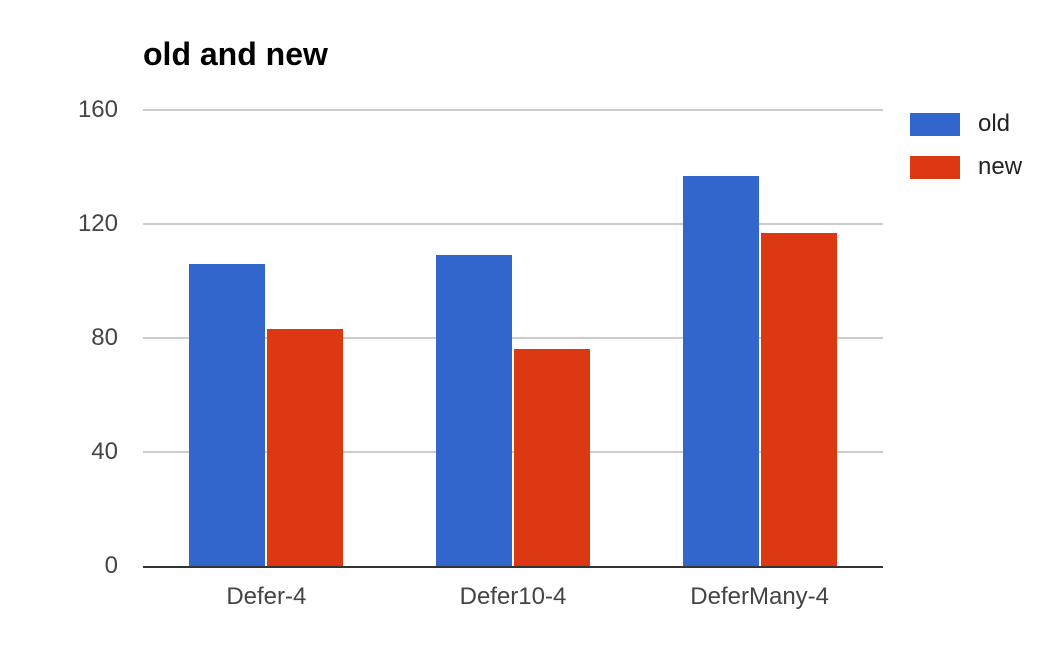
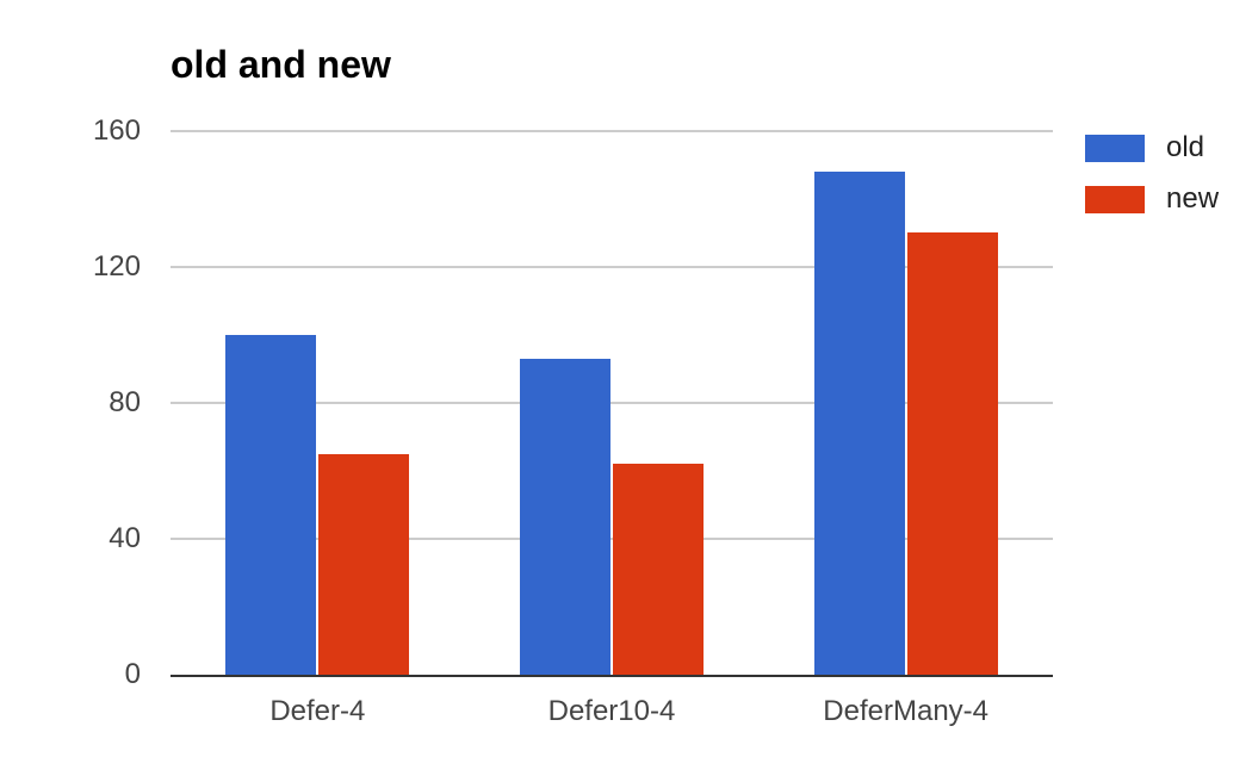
old/Defer-4: 106 -> 100
new/Defer-4: 83 -> 65
old/Defer10-4: 109 -> 93
new/Defer10-4: 76 -> 62
old/DeferMany-4: 137 -> 148
new/DeferMany-4: 117 -> 130
